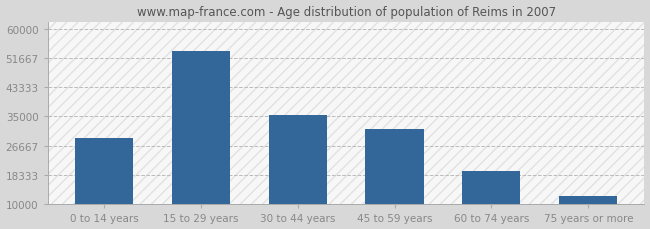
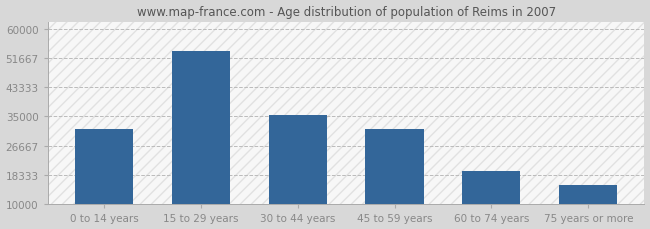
0 to 14 years: 29000 -> 31500
75 years or more: 12500 -> 15500
